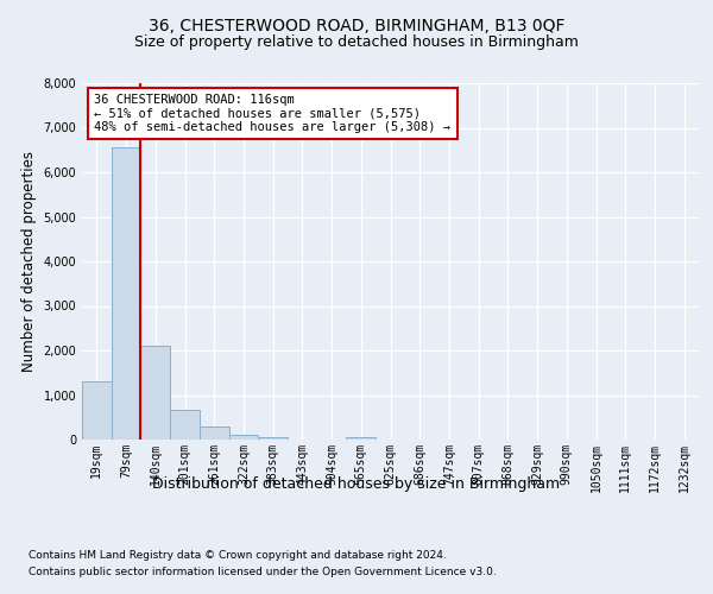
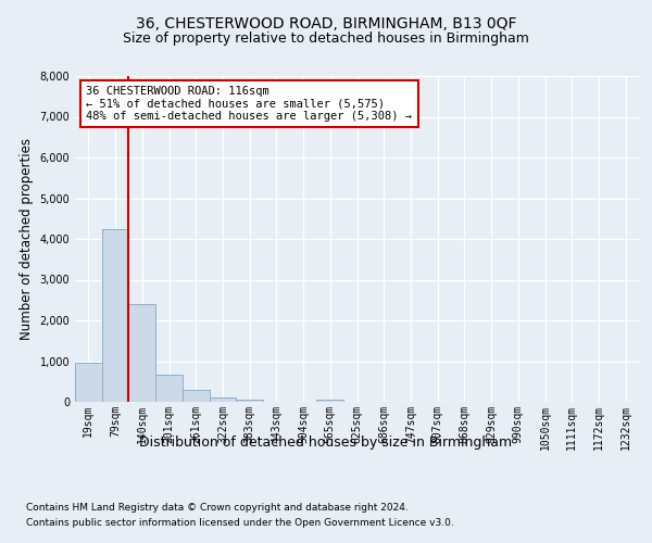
19sqm: 1,300 -> 950
79sqm: 6,550 -> 4,250
140sqm: 2,100 -> 2,400
